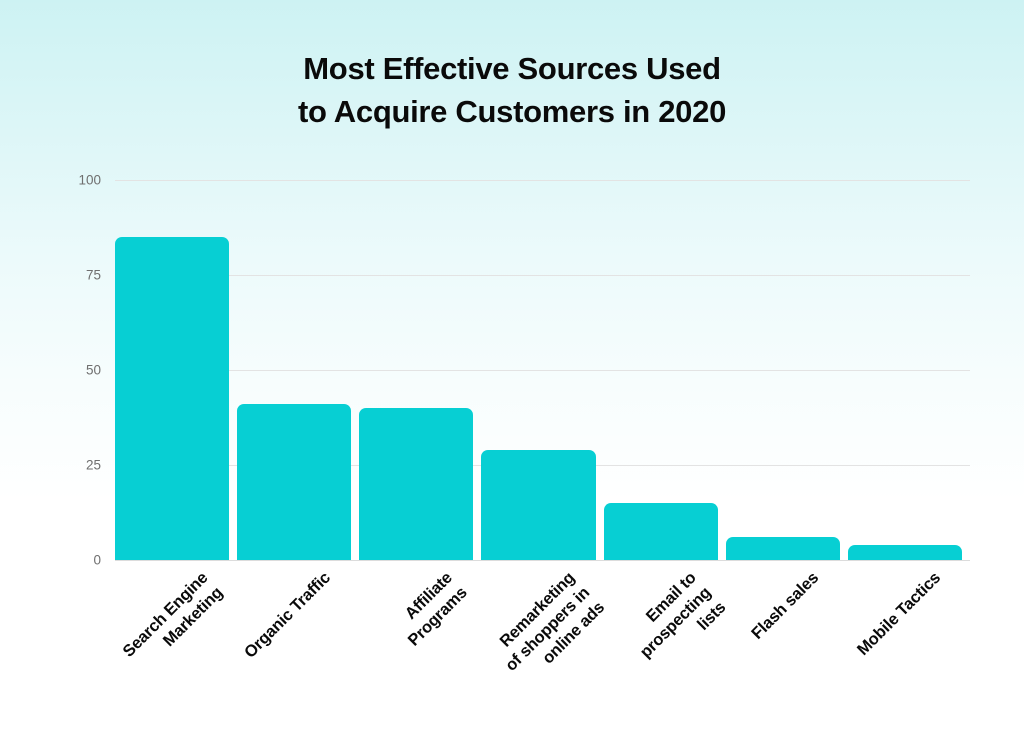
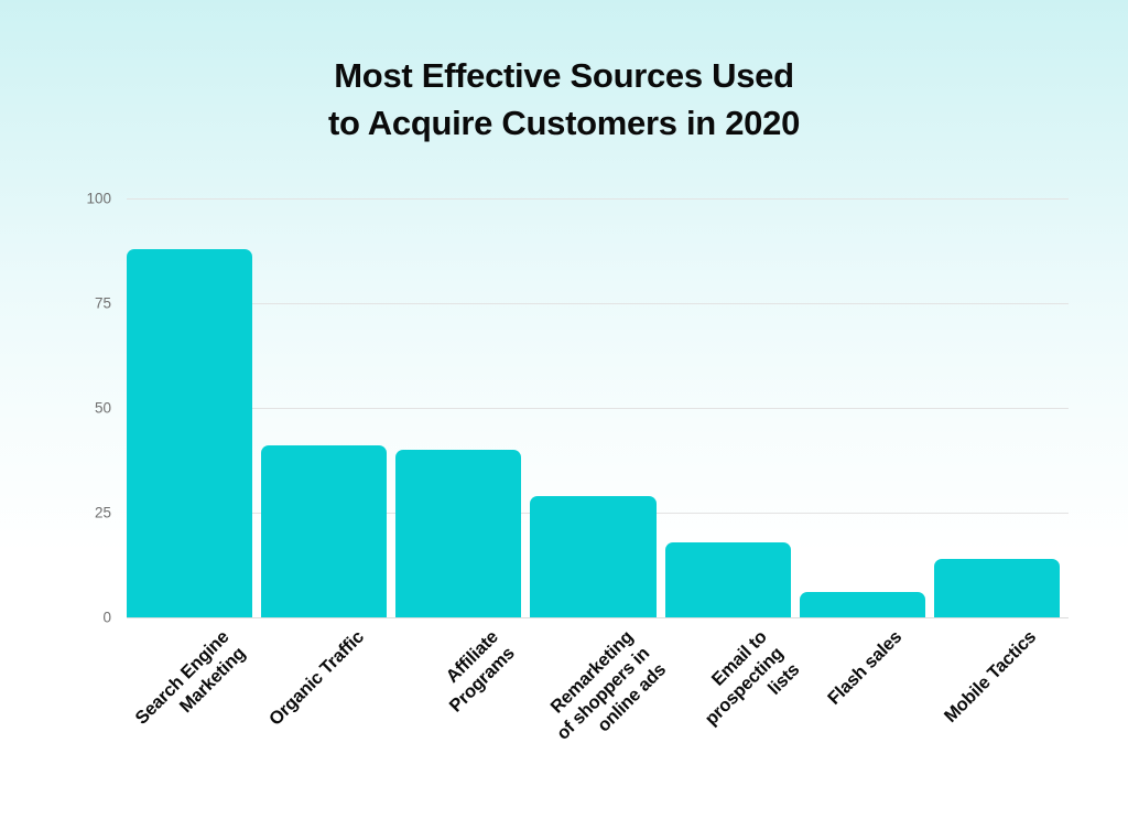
Search Engine Marketing: 85 -> 88
Email to prospecting lists: 15 -> 18
Mobile Tactics: 4 -> 14
